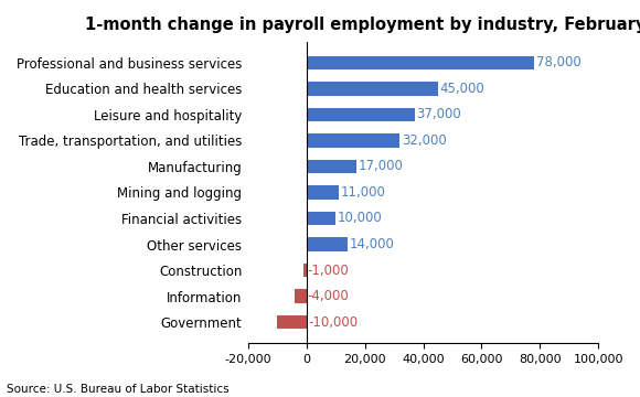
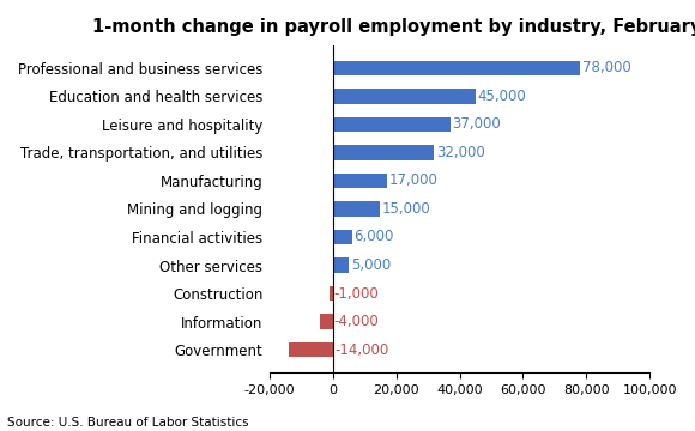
Mining and logging: 11,000 -> 15,000
Financial activities: 10,000 -> 6,000
Other services: 14,000 -> 5,000
Government: -10,000 -> -14,000
